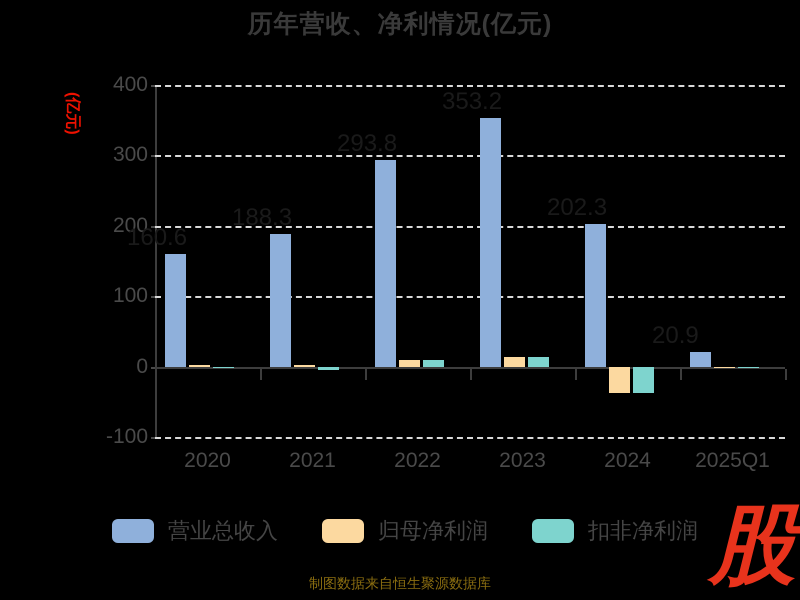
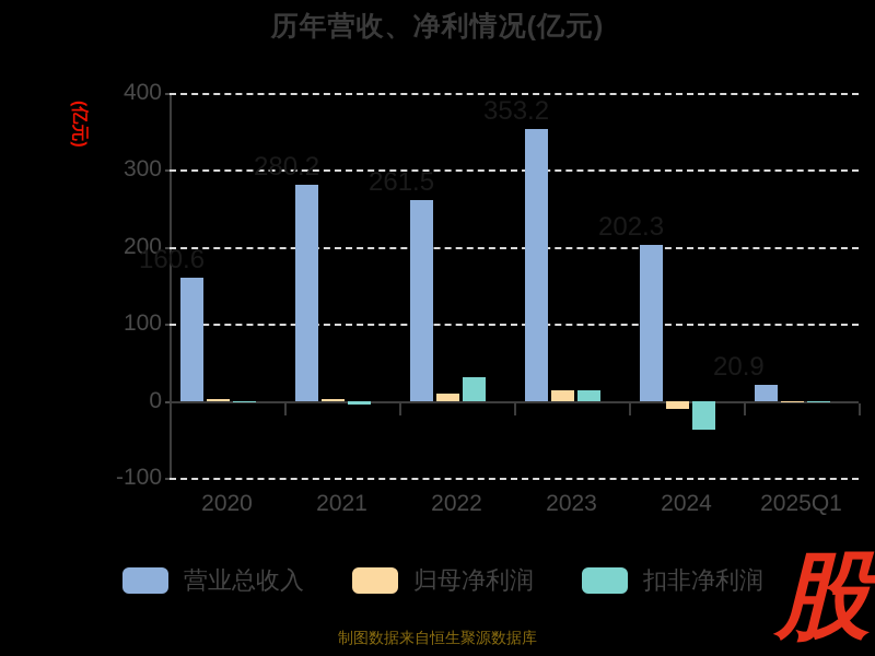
营业总收入/2021: 188.3 -> 280.2
营业总收入/2022: 293.8 -> 261.5
扣非净利润/2022: 10 -> 30
归母净利润/2024: -40 -> -10
